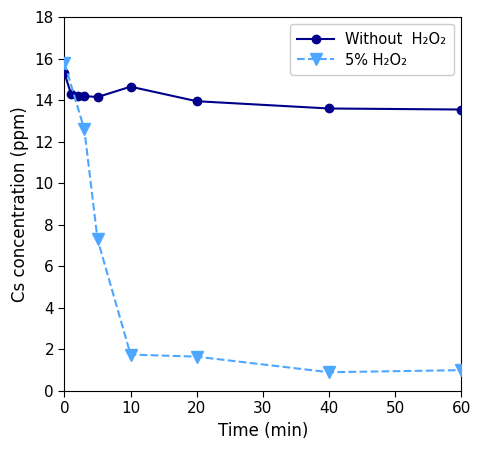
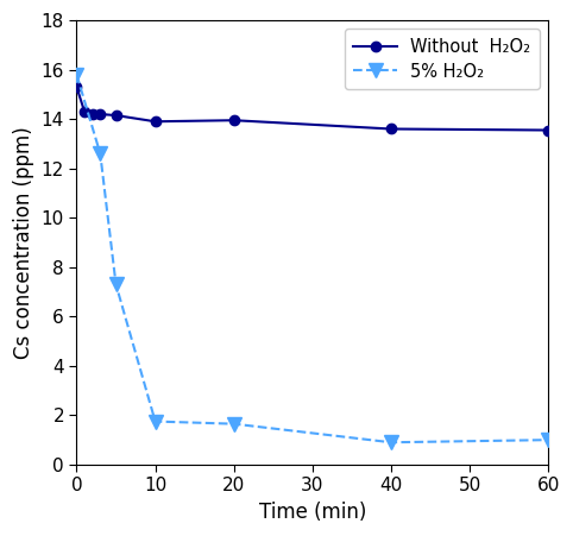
Without H₂O₂/10: 14.65 -> 13.90
